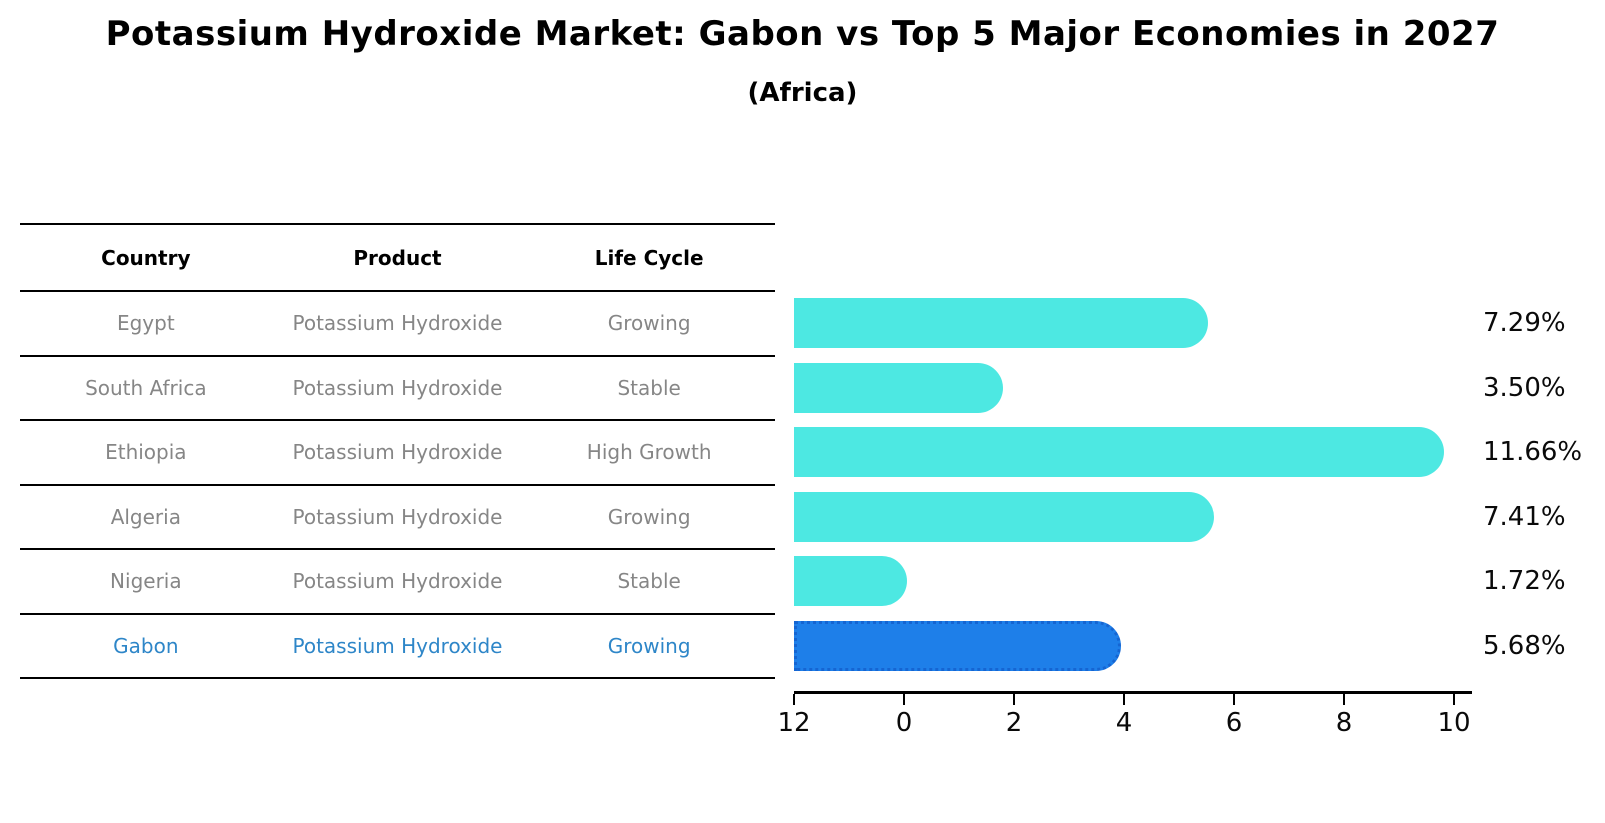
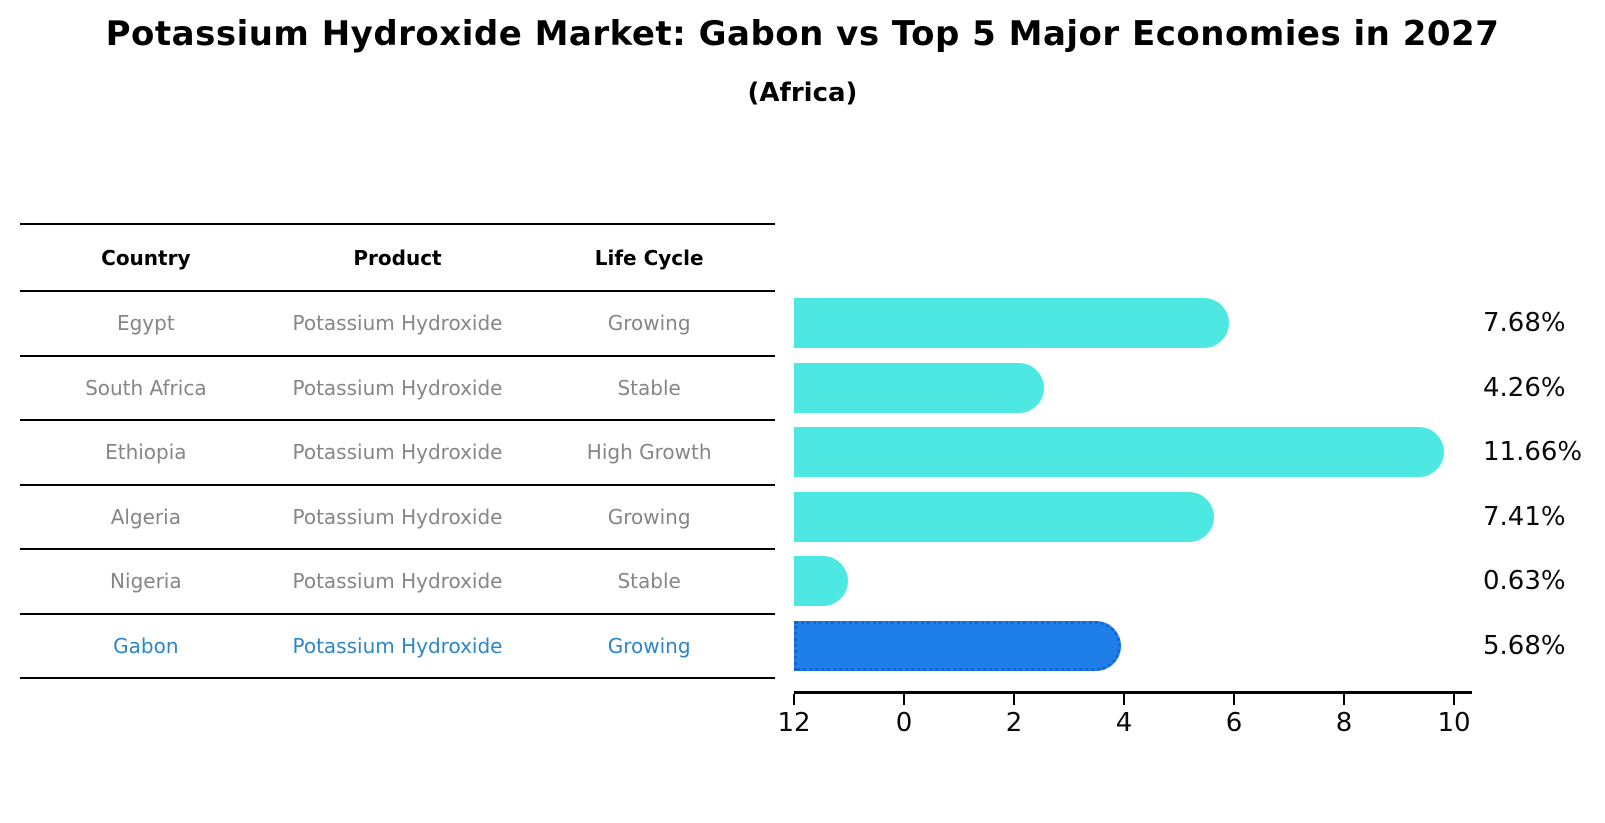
Egypt: 7.29% -> 7.68%
South Africa: 3.50% -> 4.26%
Nigeria: 1.72% -> 0.63%
